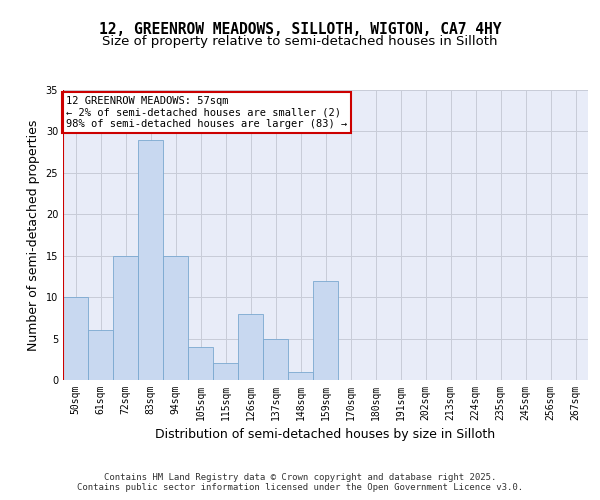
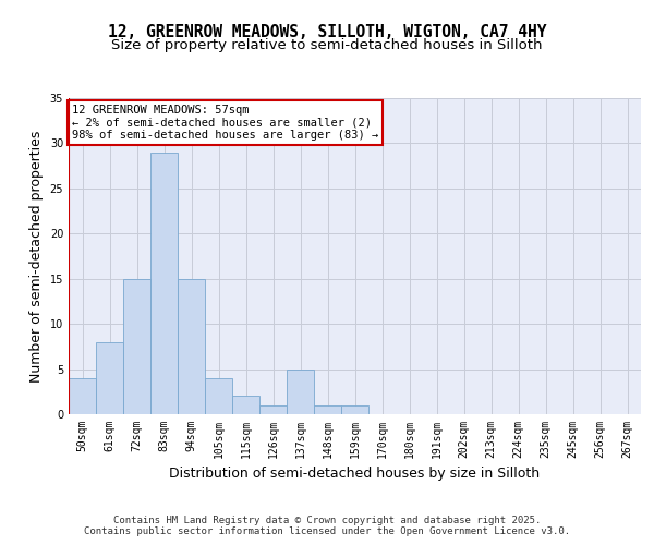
50sqm: 10 -> 4
61sqm: 6 -> 8
126sqm: 8 -> 1
159sqm: 12 -> 1
